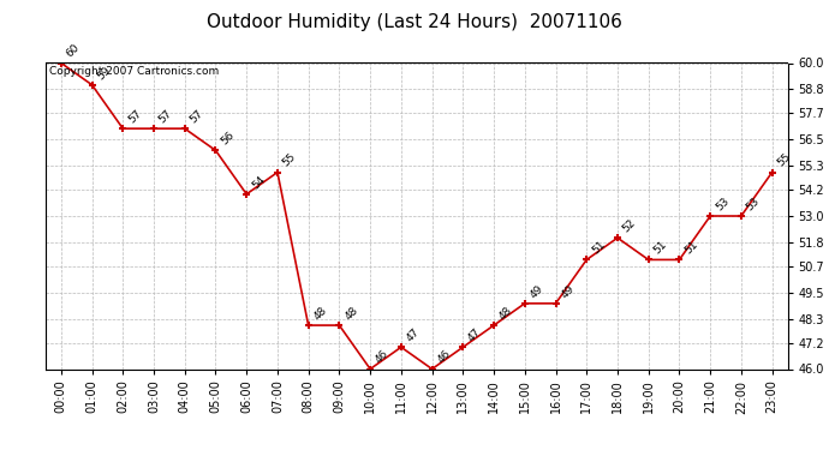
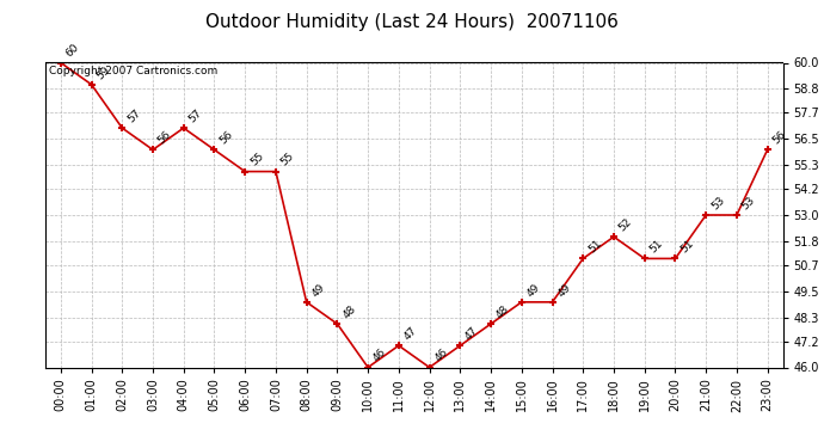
03:00: 57 -> 56
06:00: 54 -> 55
08:00: 48 -> 49
23:00: 55 -> 56
